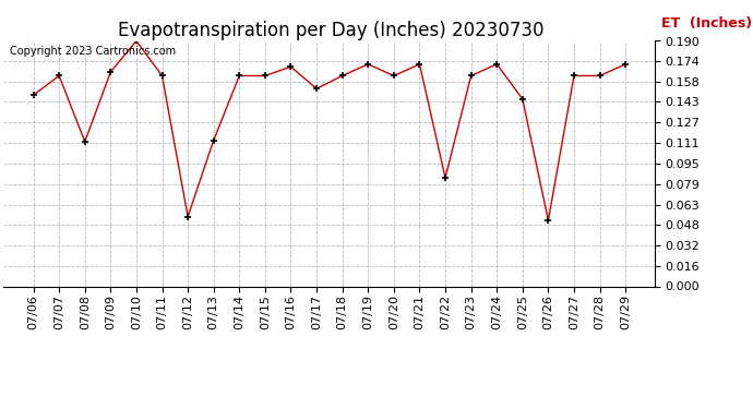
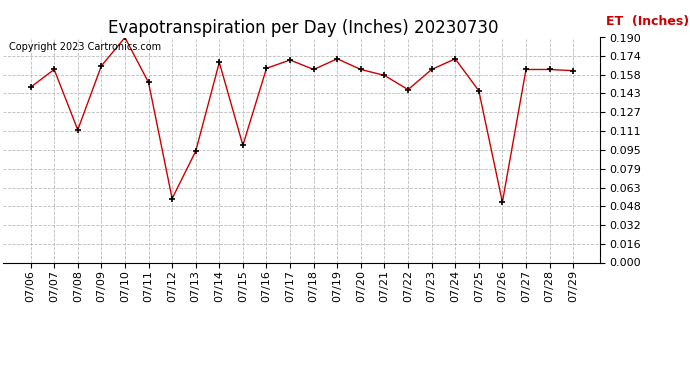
07/11: 0.163 -> 0.152
07/13: 0.113 -> 0.094
07/14: 0.163 -> 0.169
07/15: 0.163 -> 0.099
07/16: 0.170 -> 0.164
07/17: 0.153 -> 0.171
07/21: 0.172 -> 0.158
07/22: 0.084 -> 0.146
07/29: 0.172 -> 0.162
